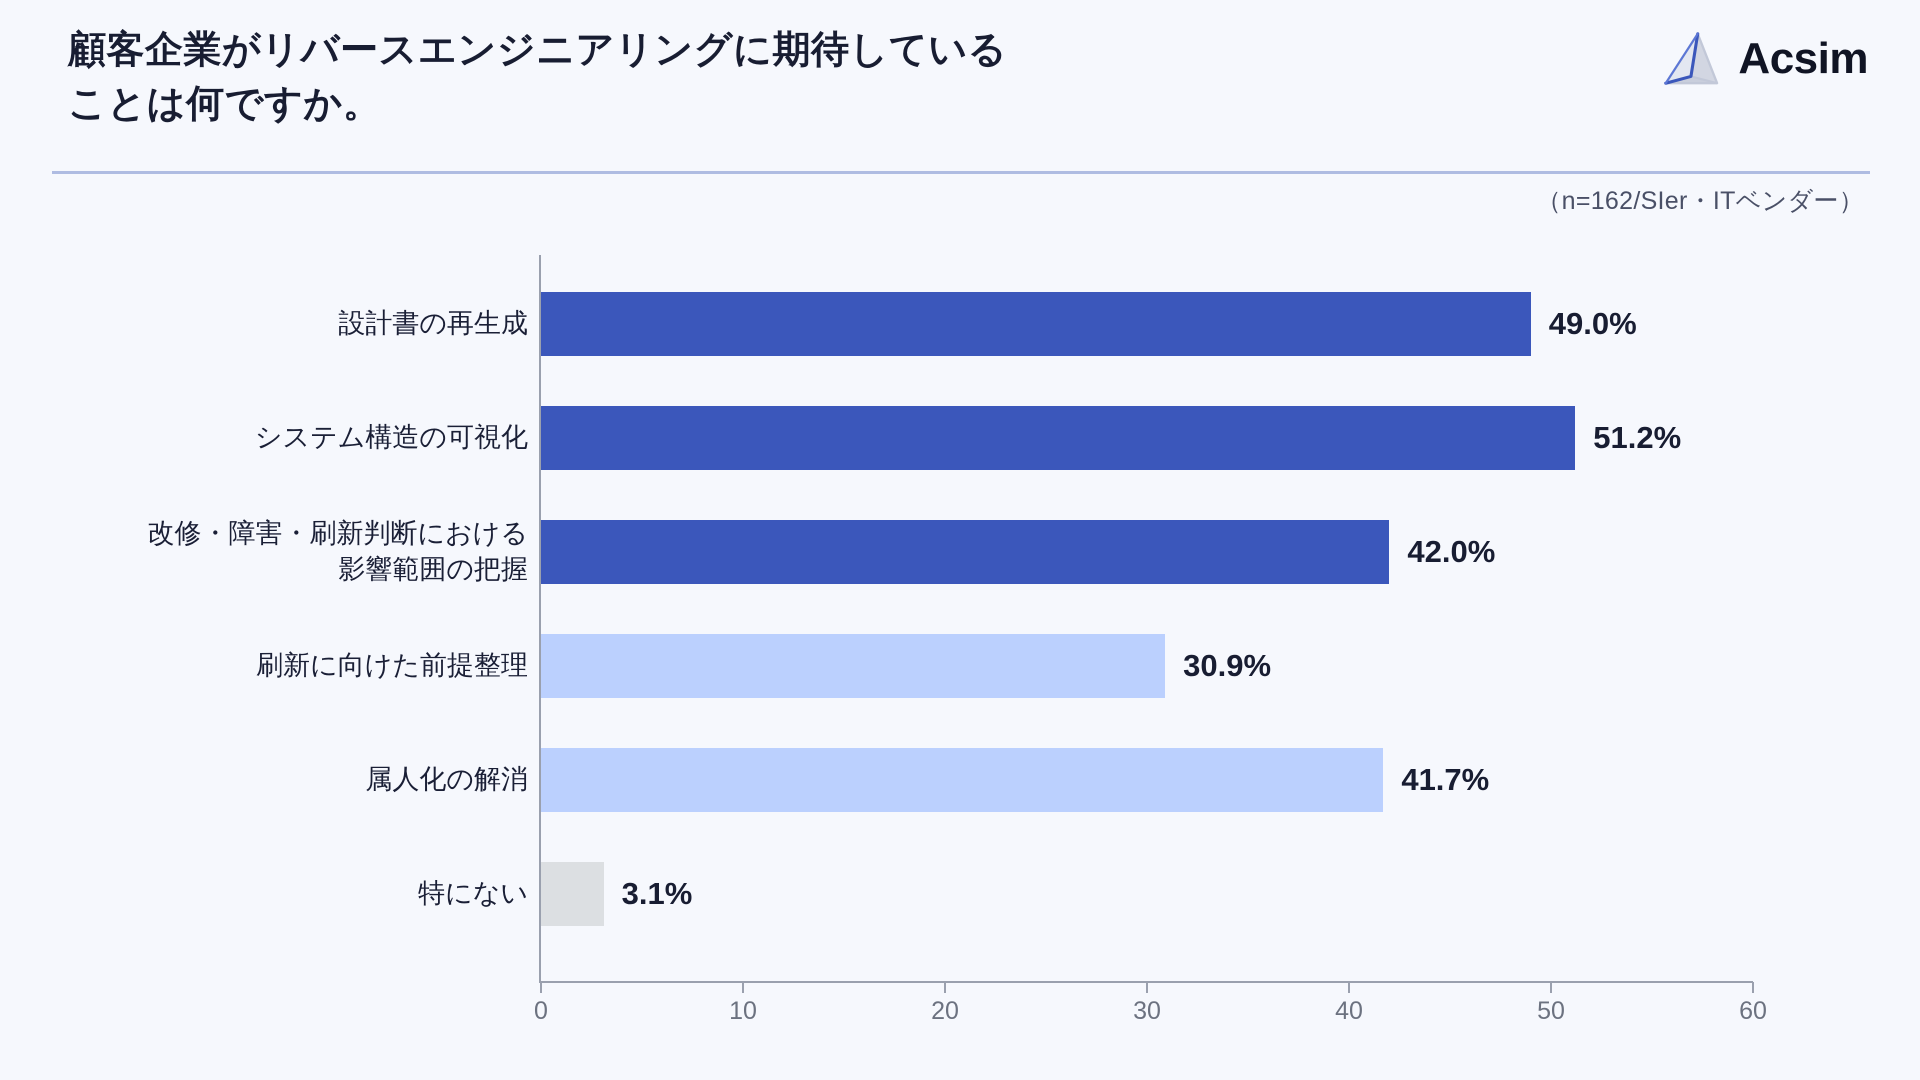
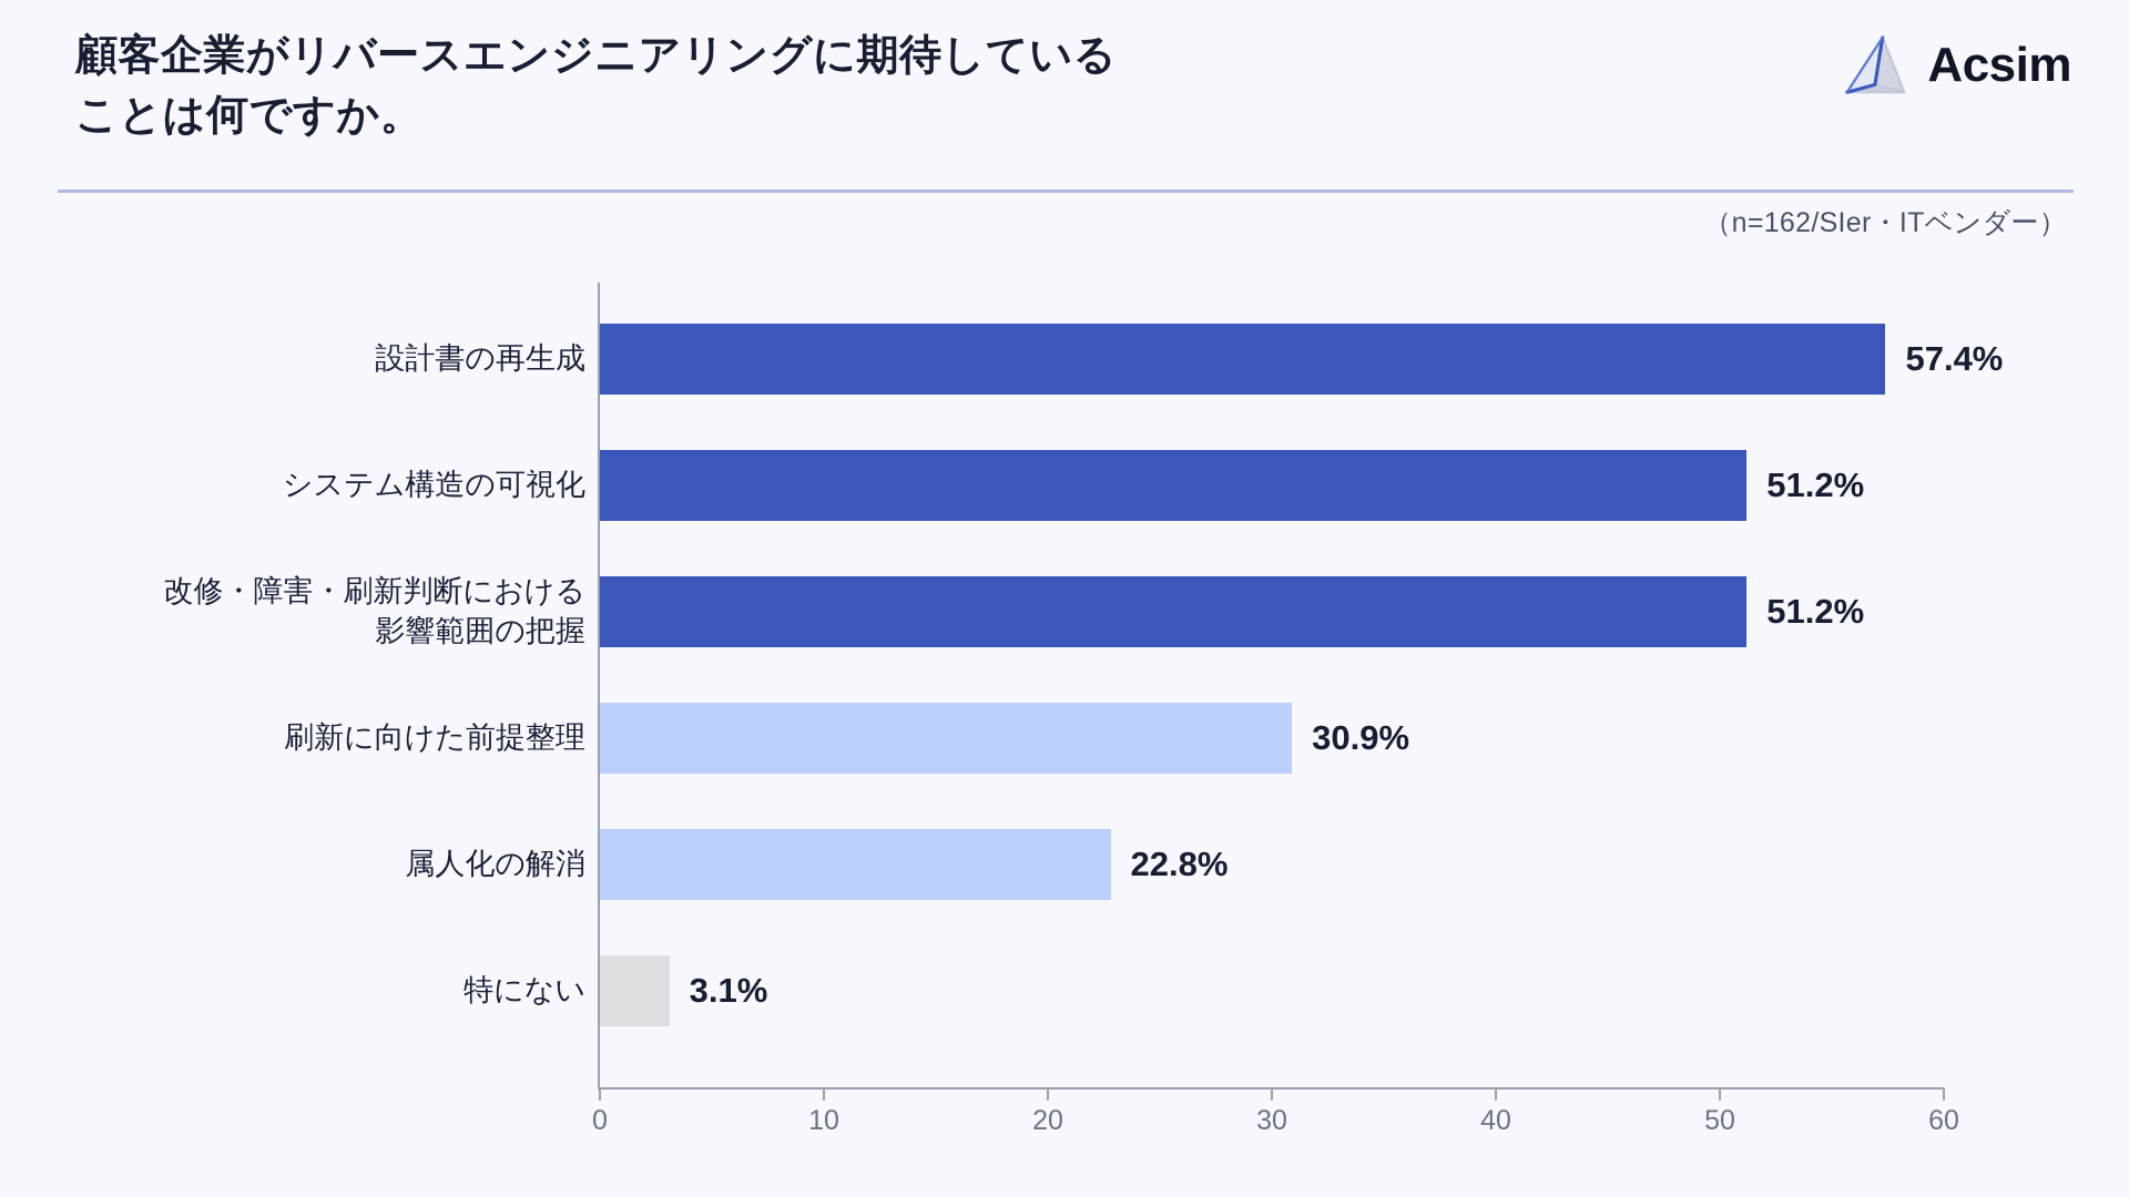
設計書の再生成: 49.0% -> 57.4%
改修・障害・刷新判断における 影響範囲の把握: 42.0% -> 51.2%
属人化の解消: 41.7% -> 22.8%
